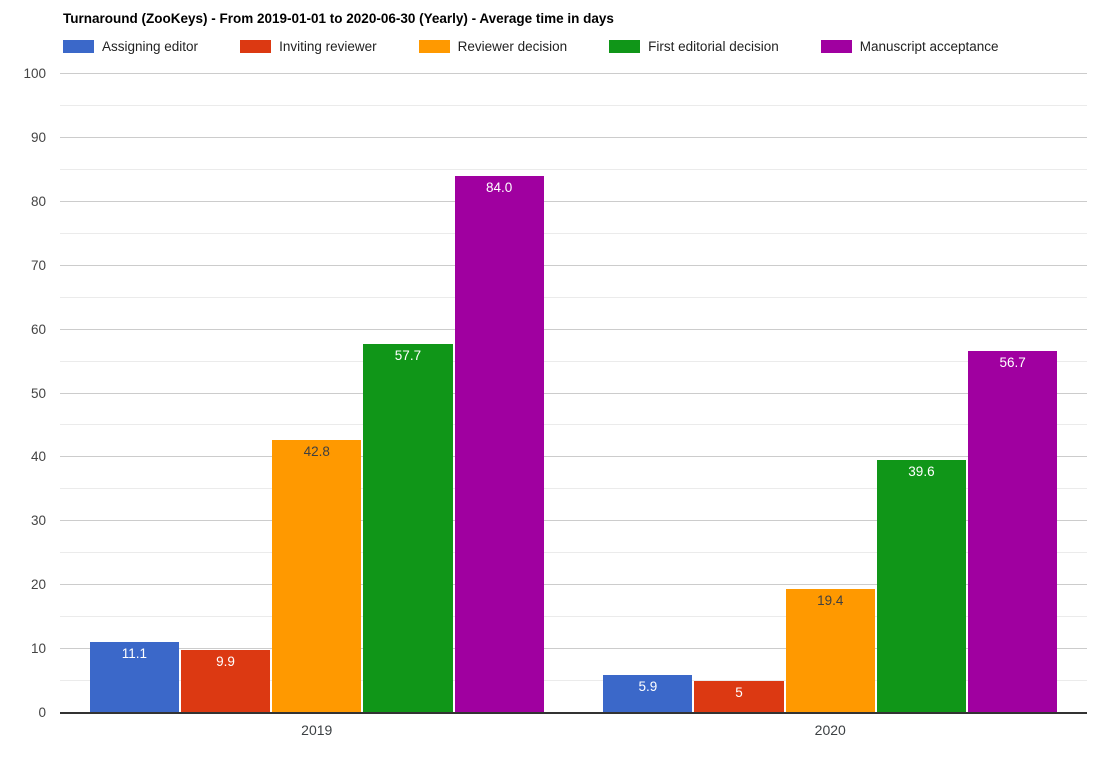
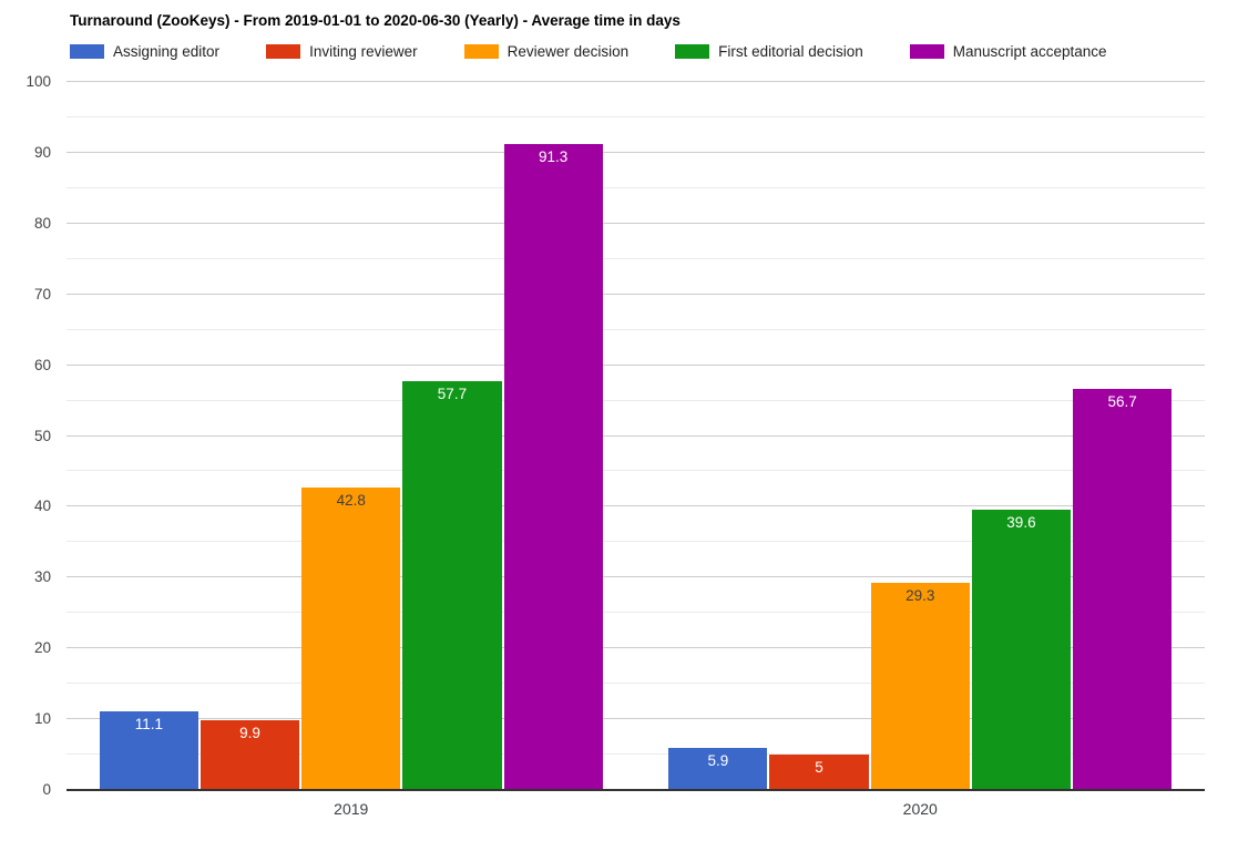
Manuscript acceptance/2019: 84.0 -> 91.3
Reviewer decision/2020: 19.4 -> 29.3
